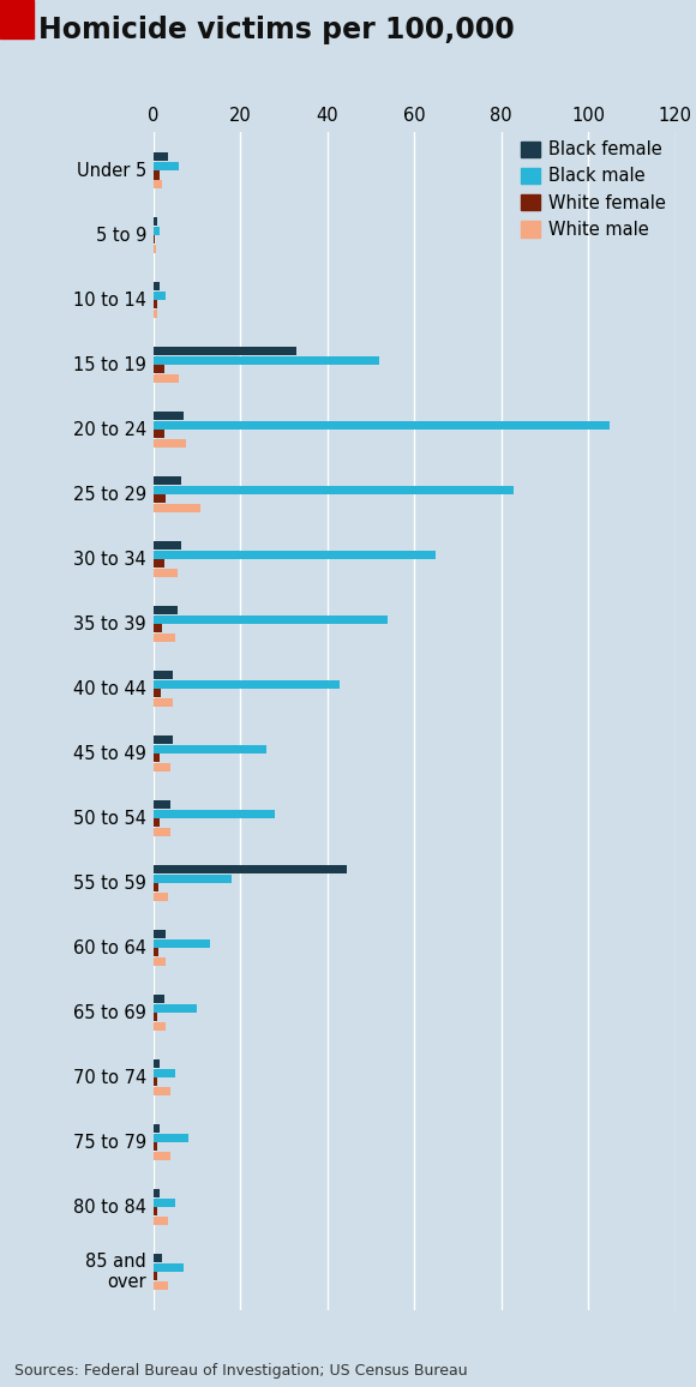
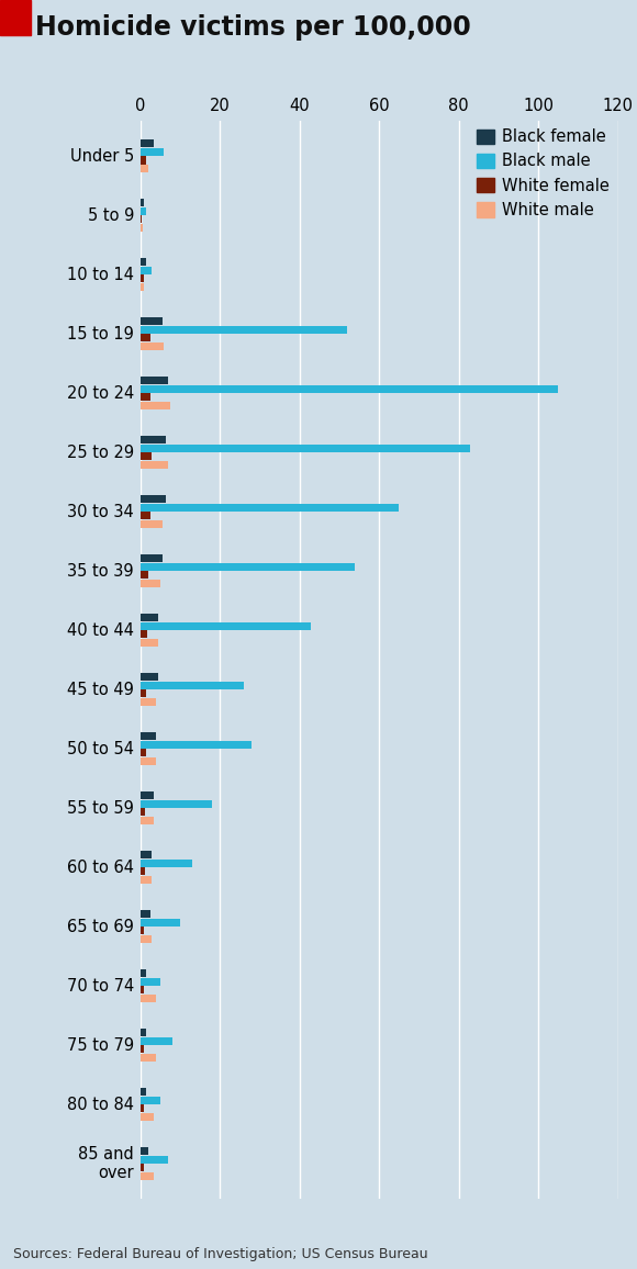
Black female/15 to 19: 33.0 -> 5.5
White male/25 to 29: 11.0 -> 7.0
Black female/55 to 59: 44.5 -> 3.5
